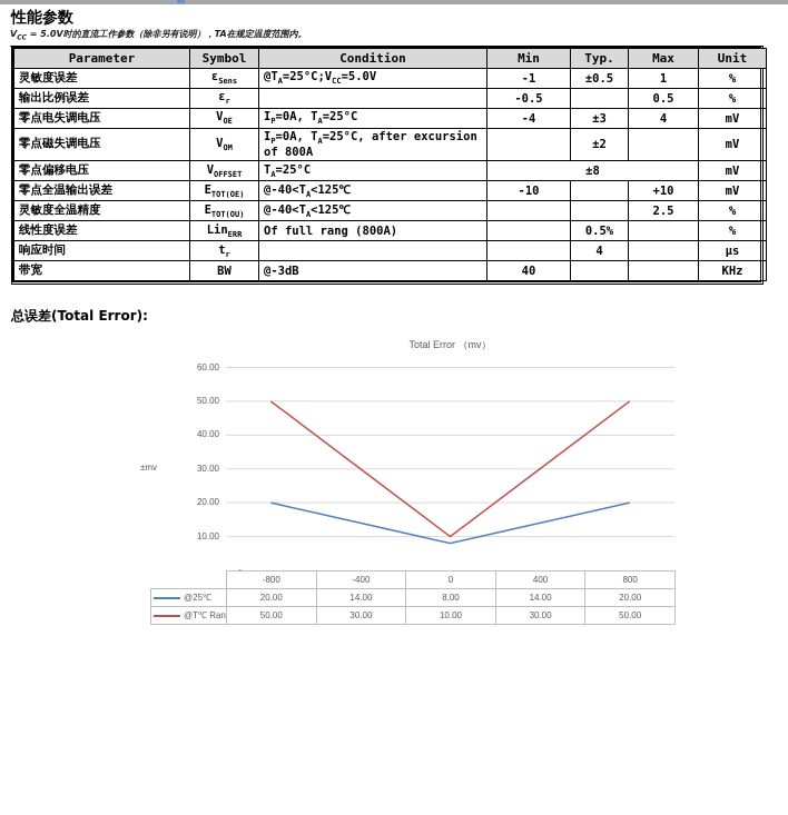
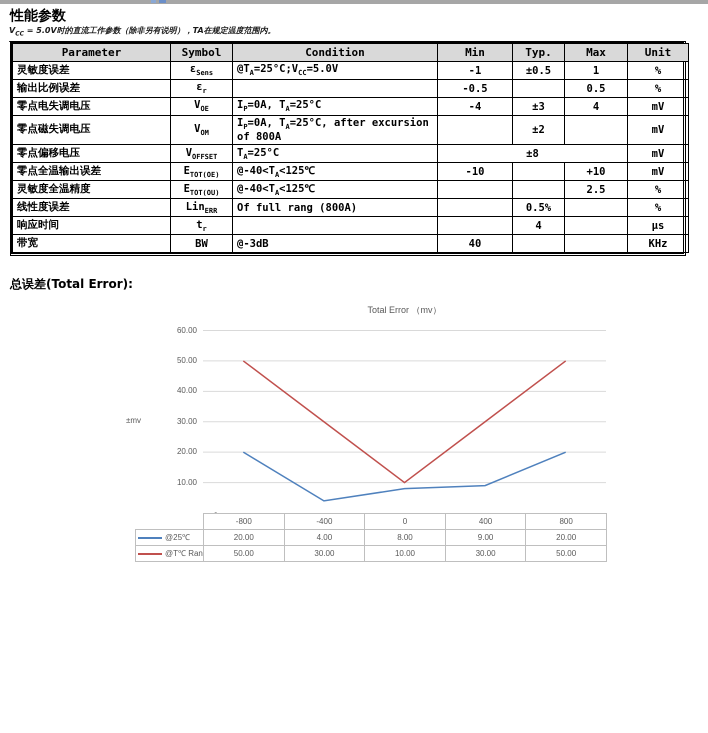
@25℃/-400: 14.00 -> 4.00
@25℃/400: 14.00 -> 9.00
